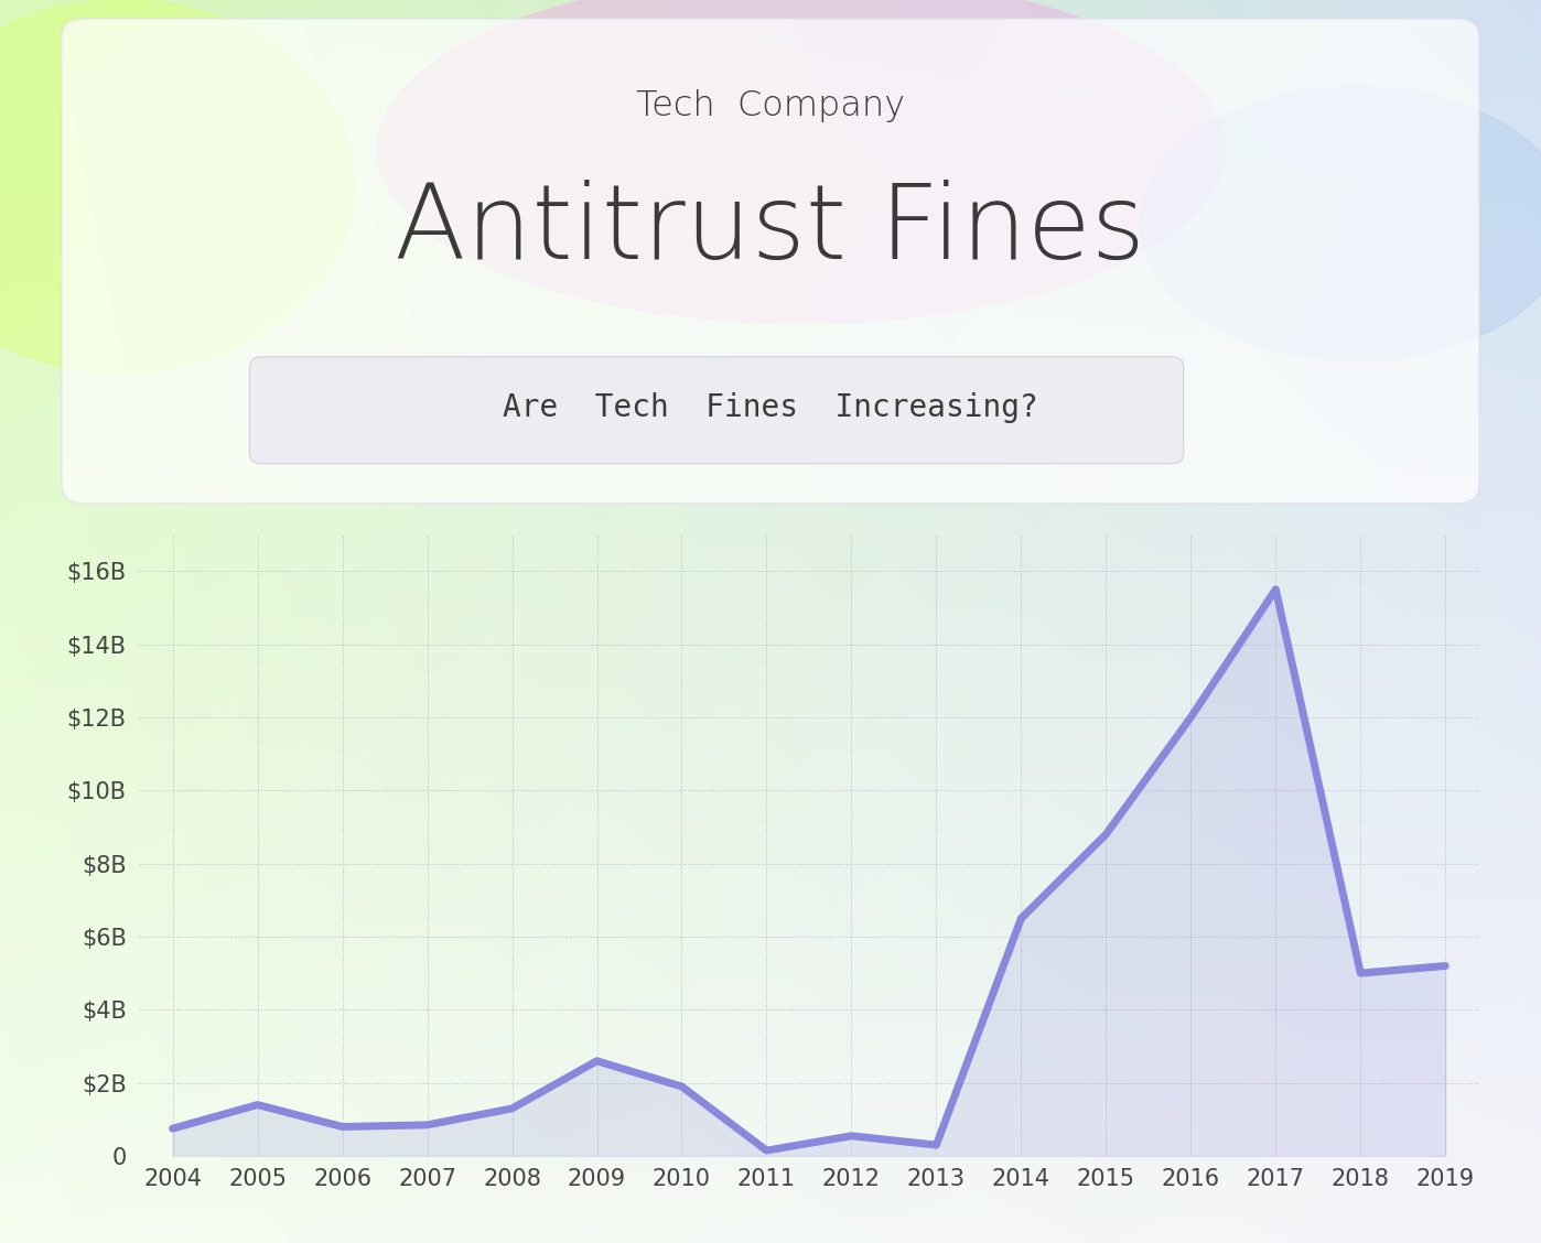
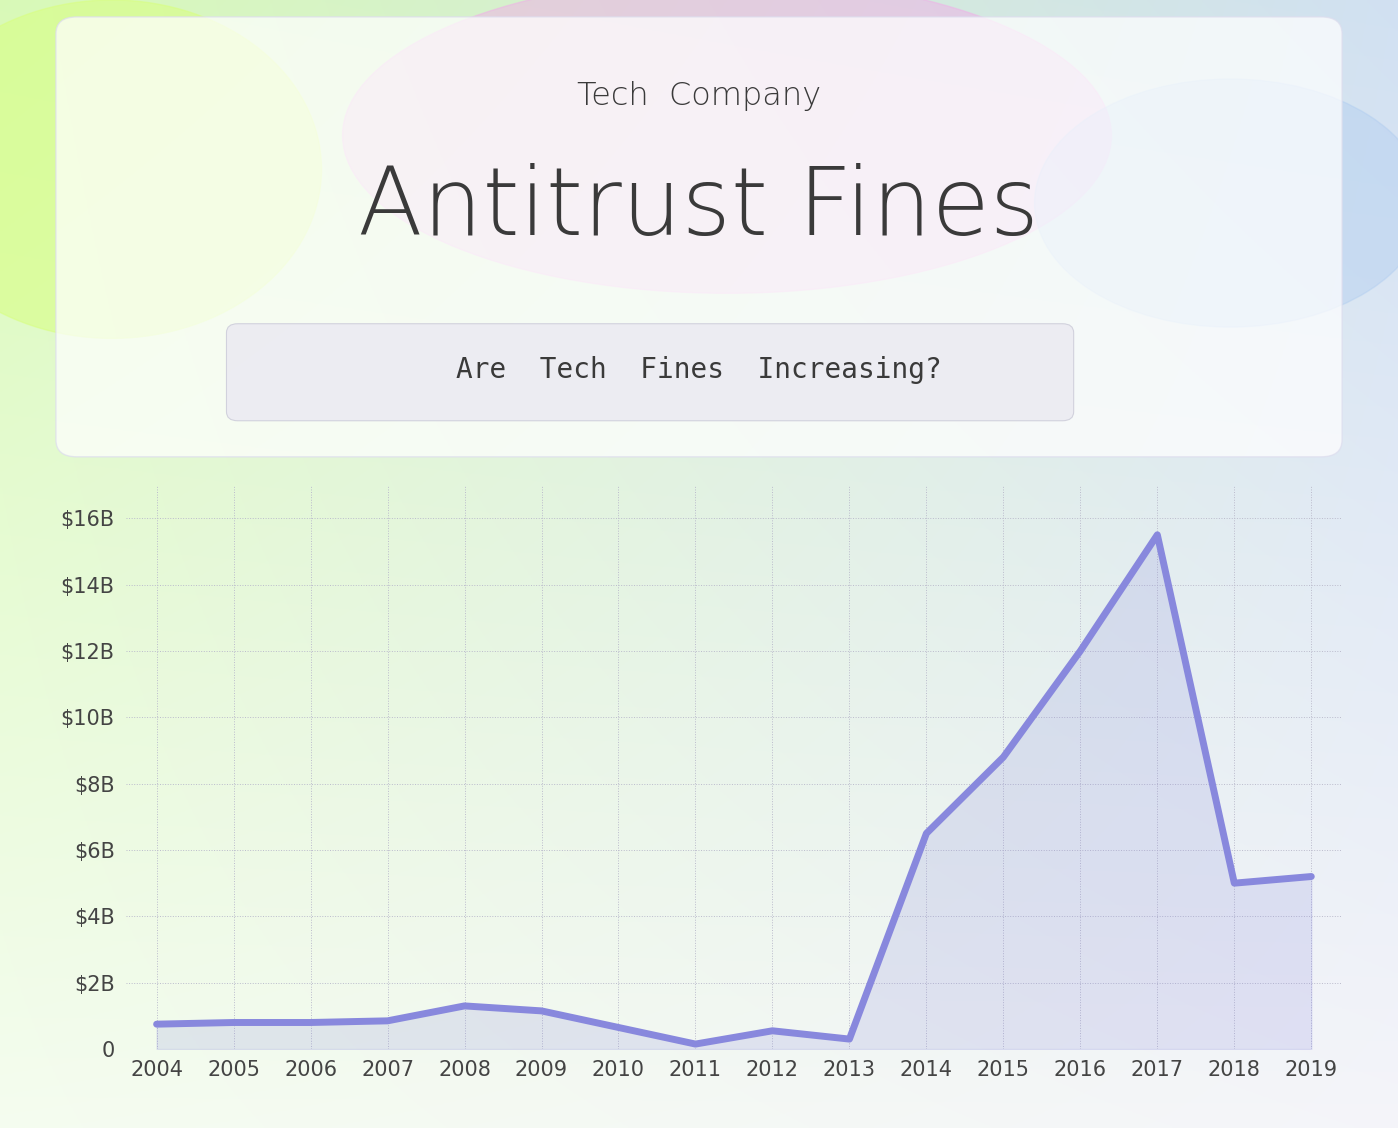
2005: $1.40B -> $0.80B
2009: $2.60B -> $1.15B
2010: $1.90B -> $0.65B
